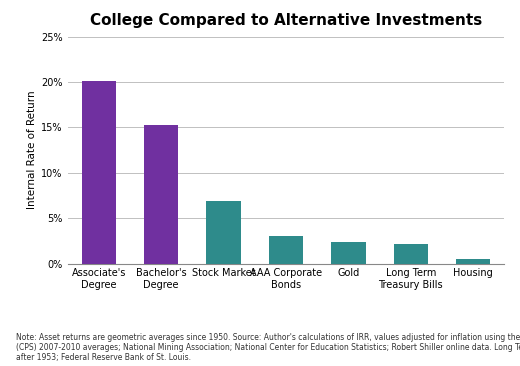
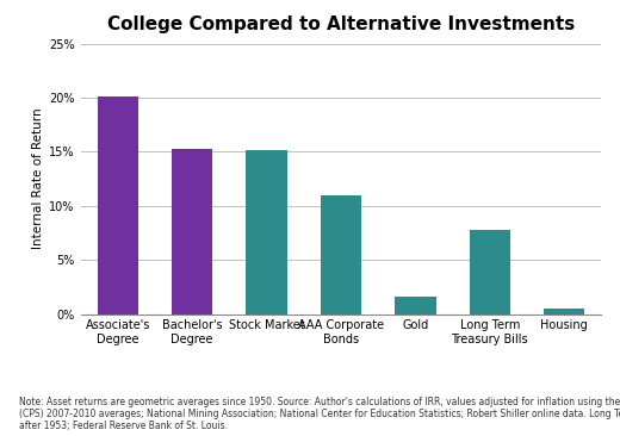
Stock Market: 6.9% -> 15.2%
AAA Corporate Bonds: 3.0% -> 11.0%
Gold: 2.4% -> 1.6%
Long Term Treasury Bills: 2.1% -> 7.8%
